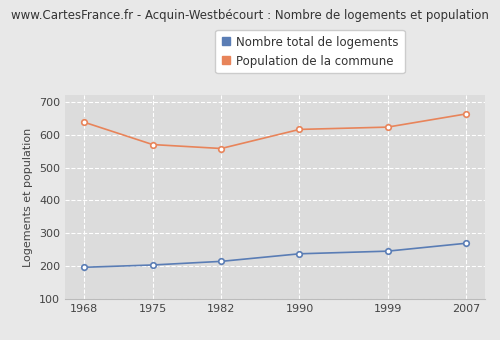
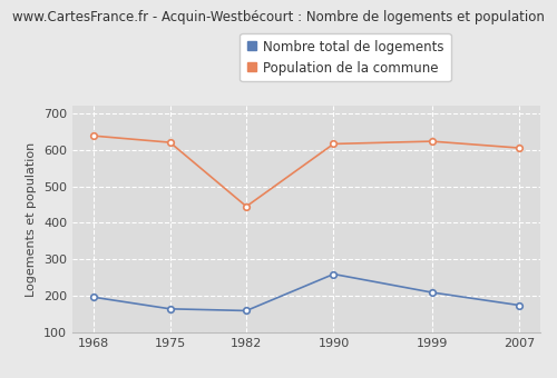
Nombre total de logements/1975: 204 -> 165
Population de la commune/1975: 570 -> 620
Nombre total de logements/1982: 215 -> 160
Population de la commune/1982: 558 -> 445
Nombre total de logements/1990: 238 -> 260
Nombre total de logements/1999: 246 -> 210
Nombre total de logements/2007: 270 -> 175
Population de la commune/2007: 663 -> 605
